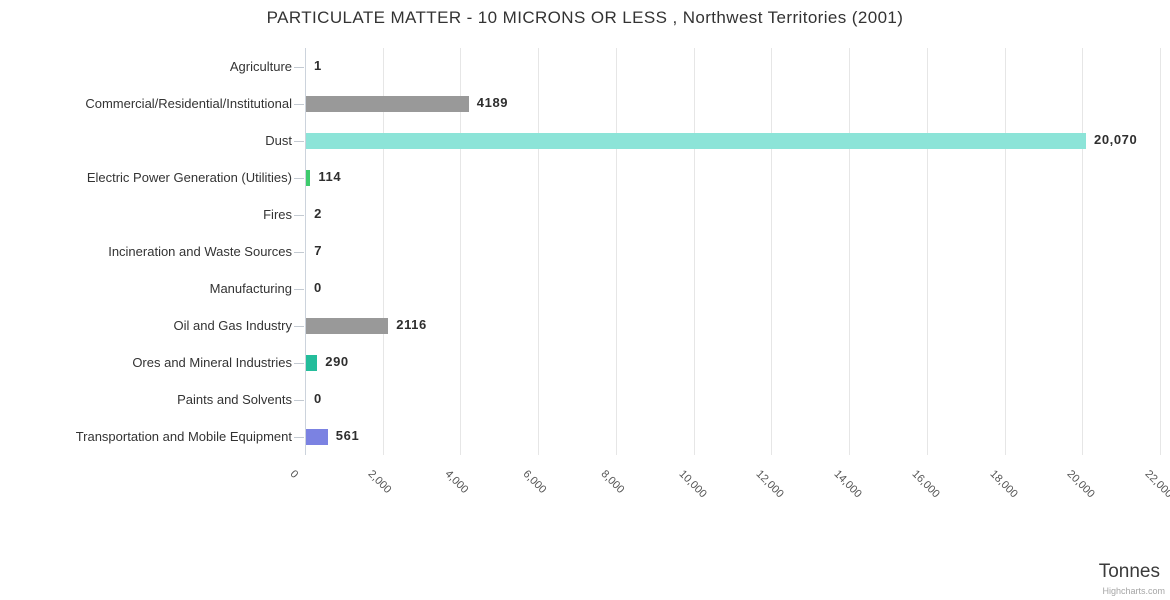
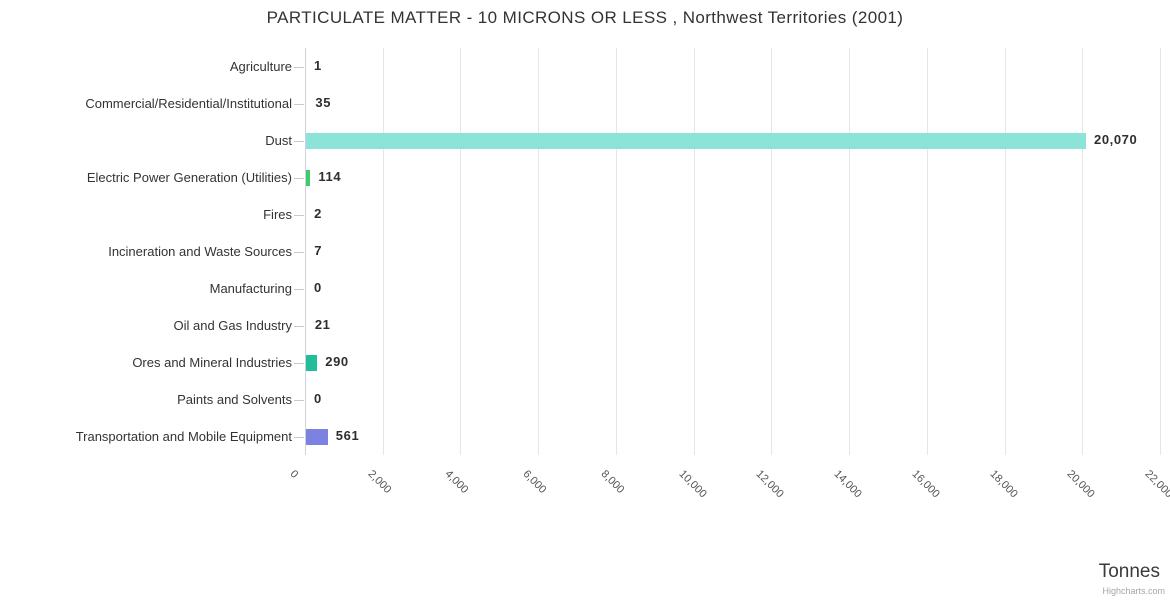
Commercial/Residential/Institutional: 4189 -> 35
Oil and Gas Industry: 2116 -> 21
